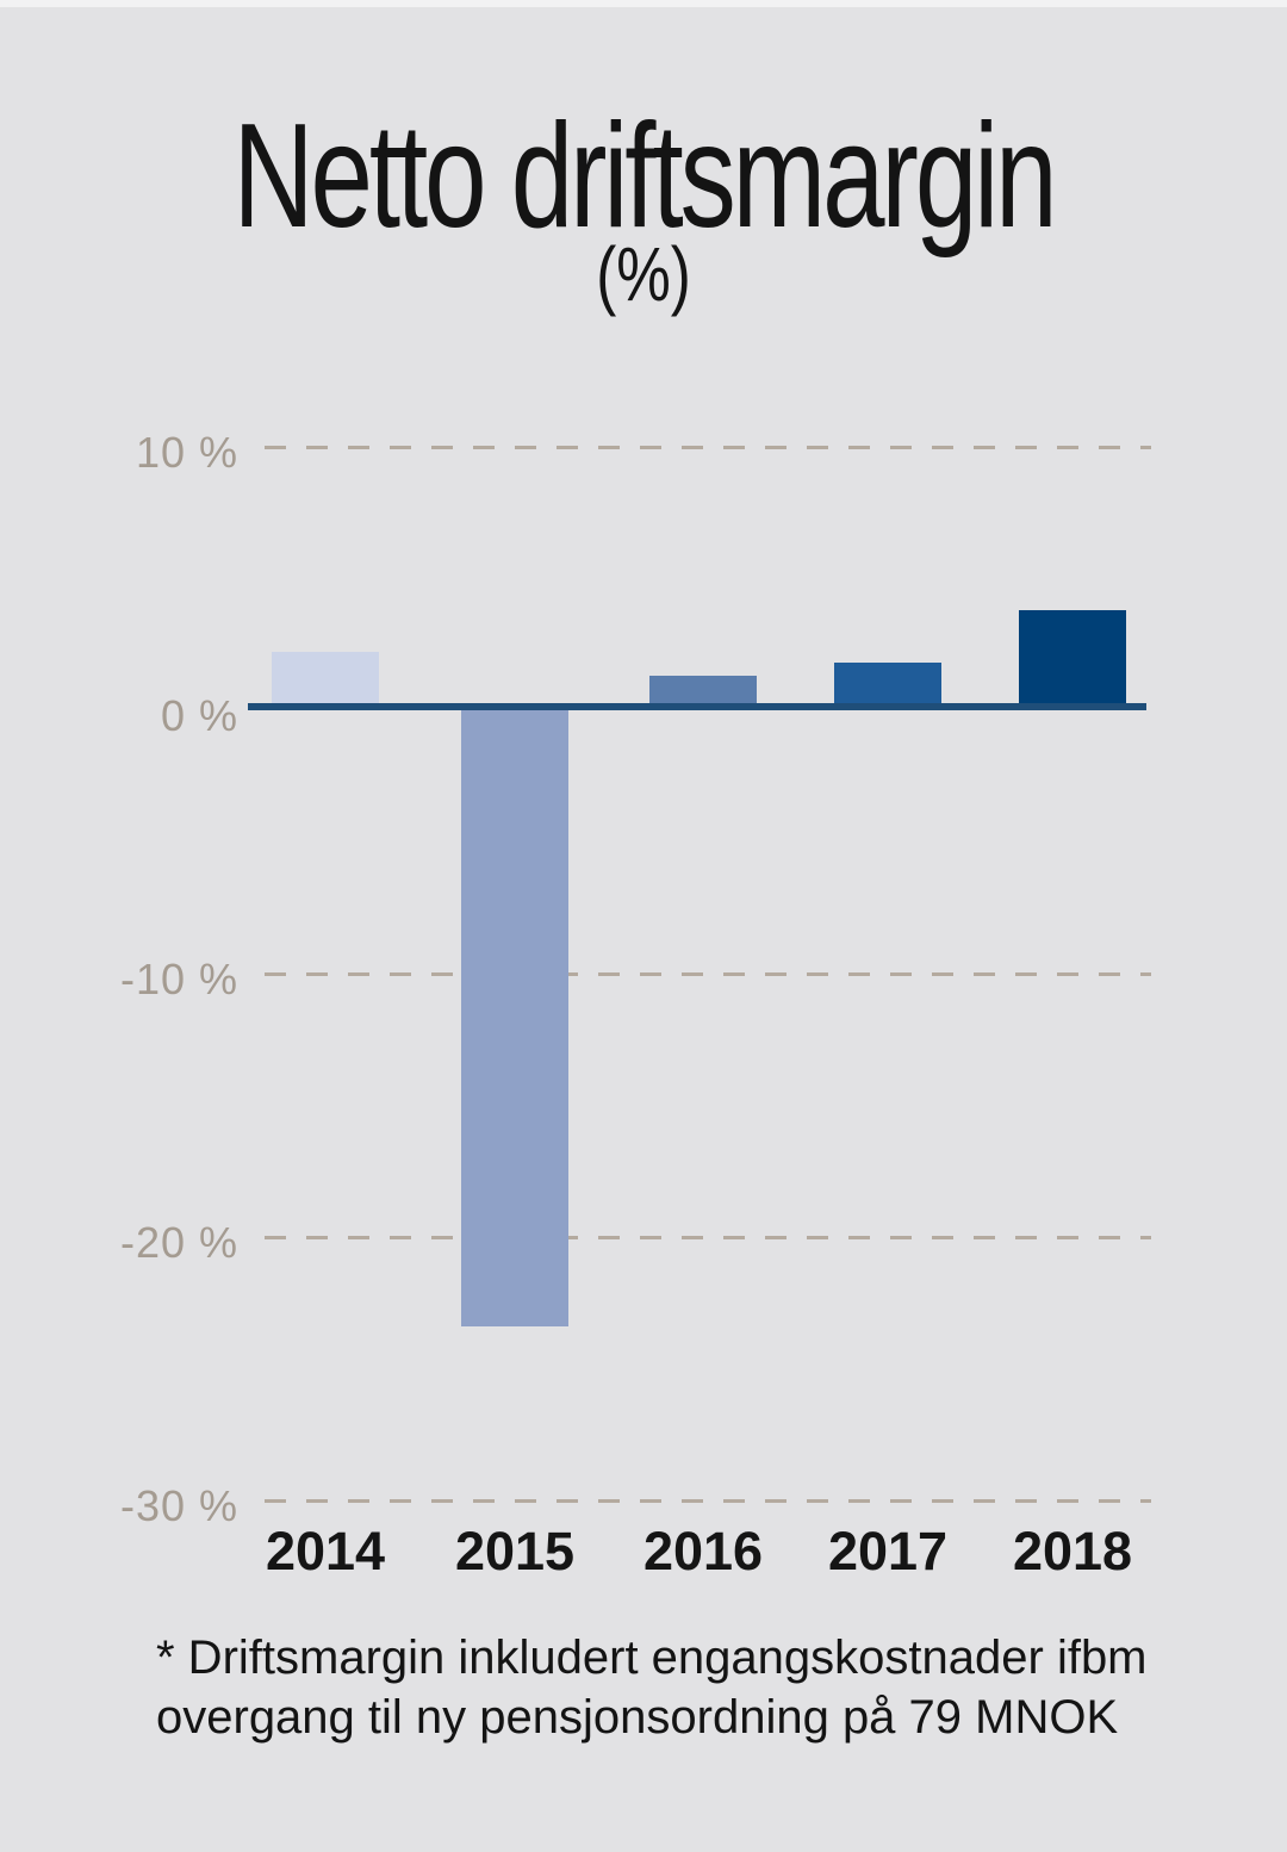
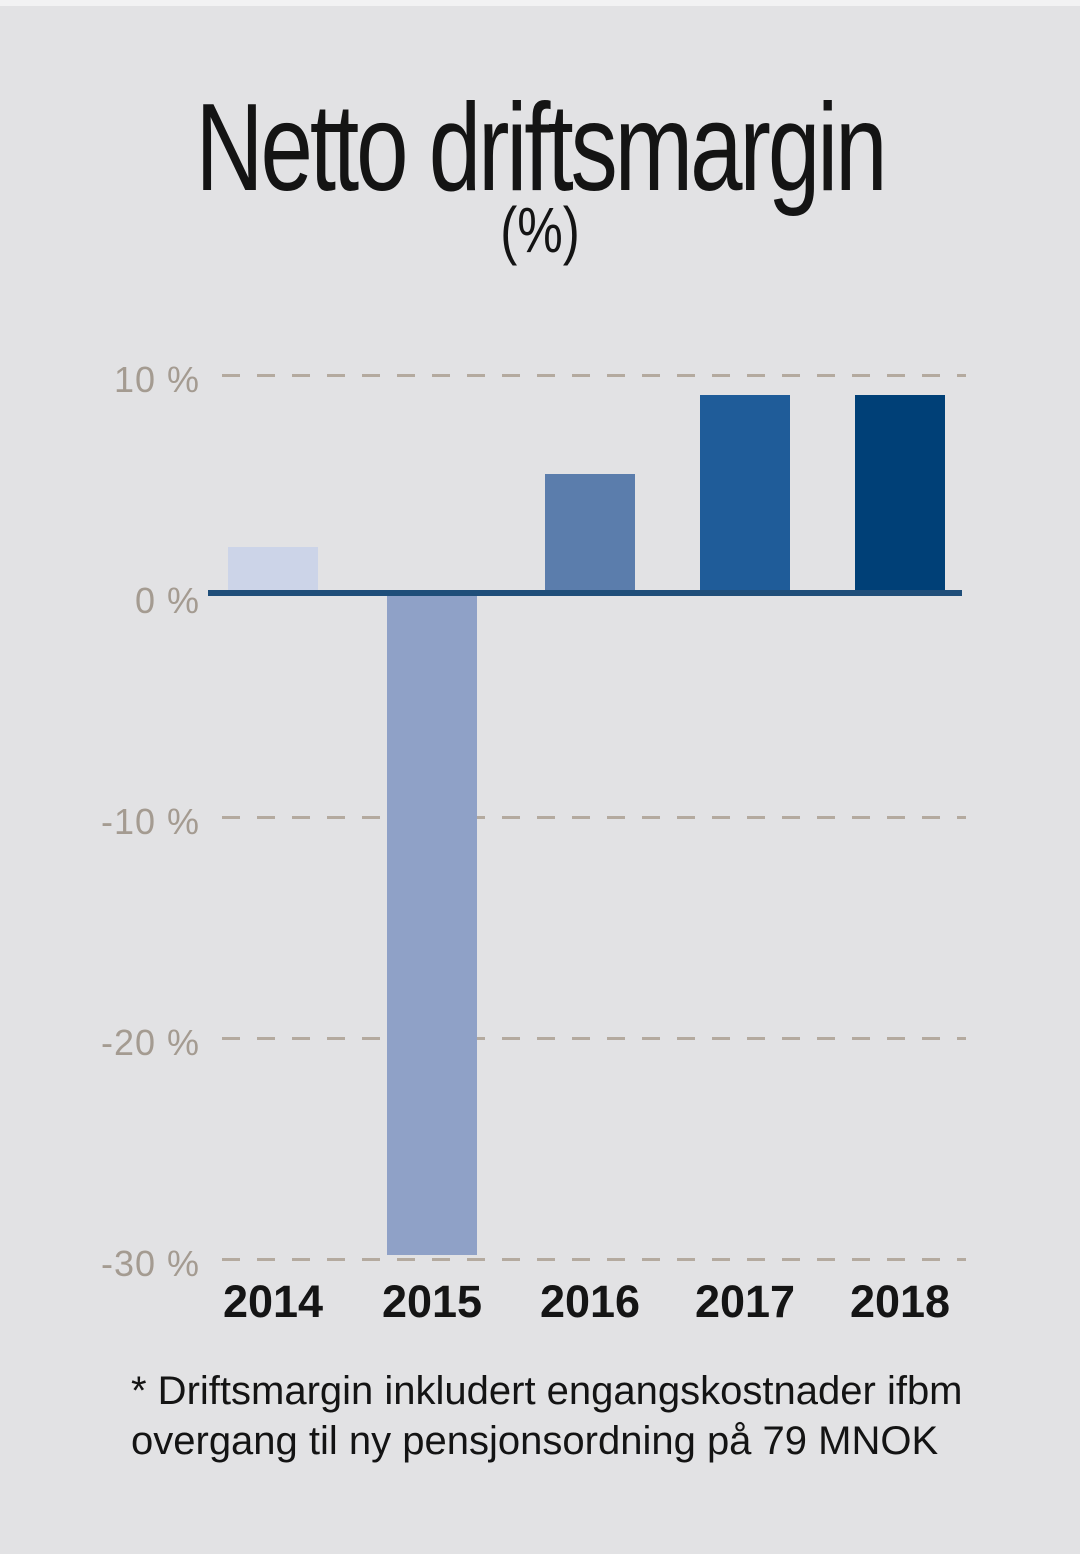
2015: -23.4% -> -29.8%
2016: 1.3% -> 5.5%
2017: 1.8% -> 9.1%
2018: 3.8% -> 9.1%
